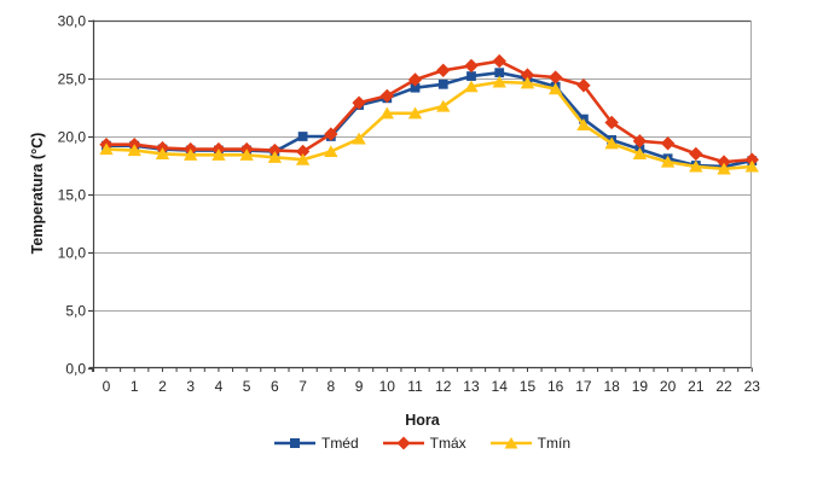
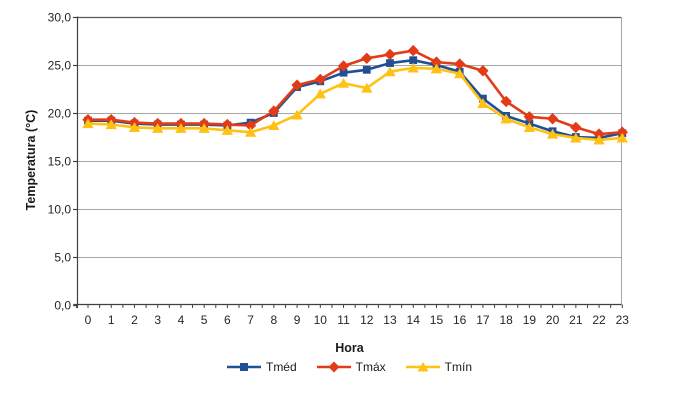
Tméd/7: 20 -> 19
Tmín/11: 22 -> 23
